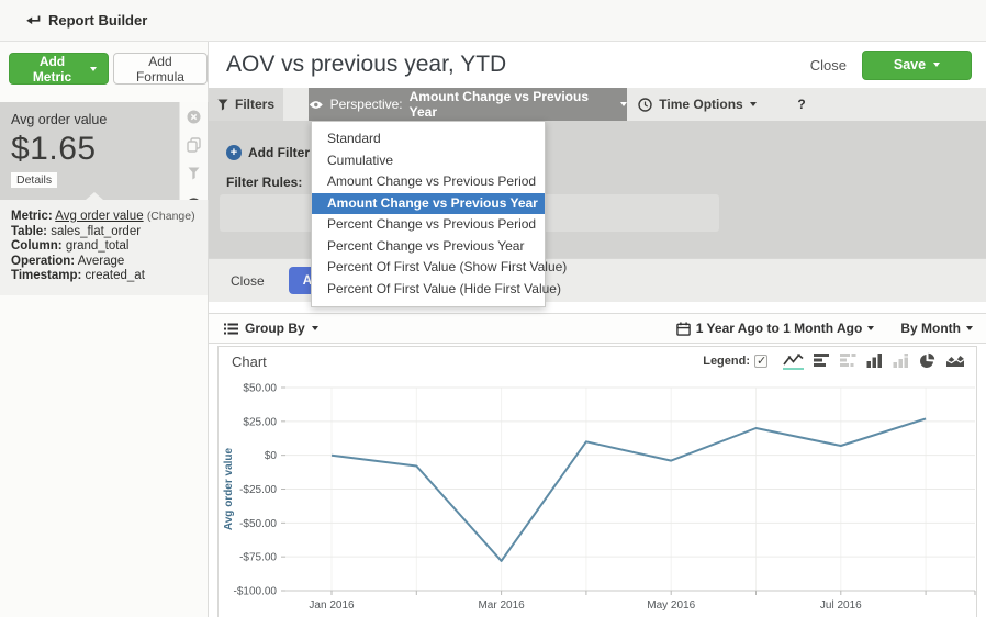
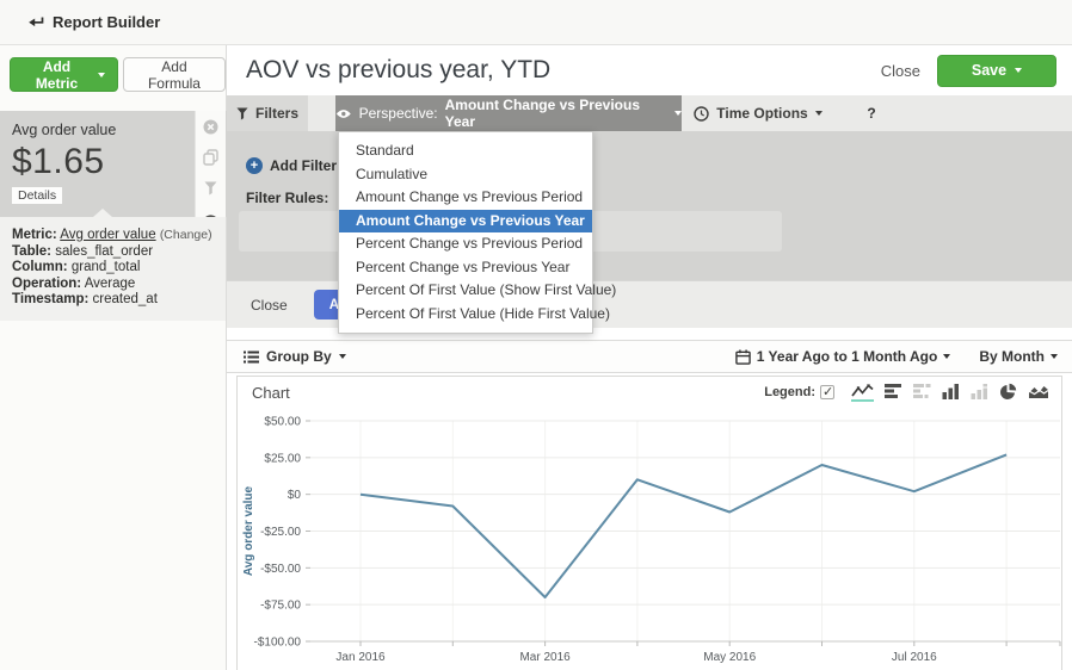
Mar 2016: -$78 -> -$70
May 2016: -$4 -> -$12
Jul 2016: $7 -> $2
